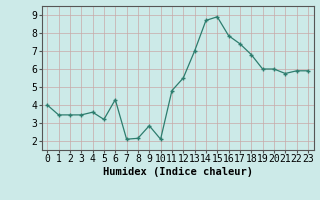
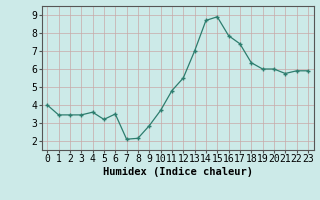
6: 4.3 -> 3.5
10: 2.1 -> 3.7
18: 6.8 -> 6.3
